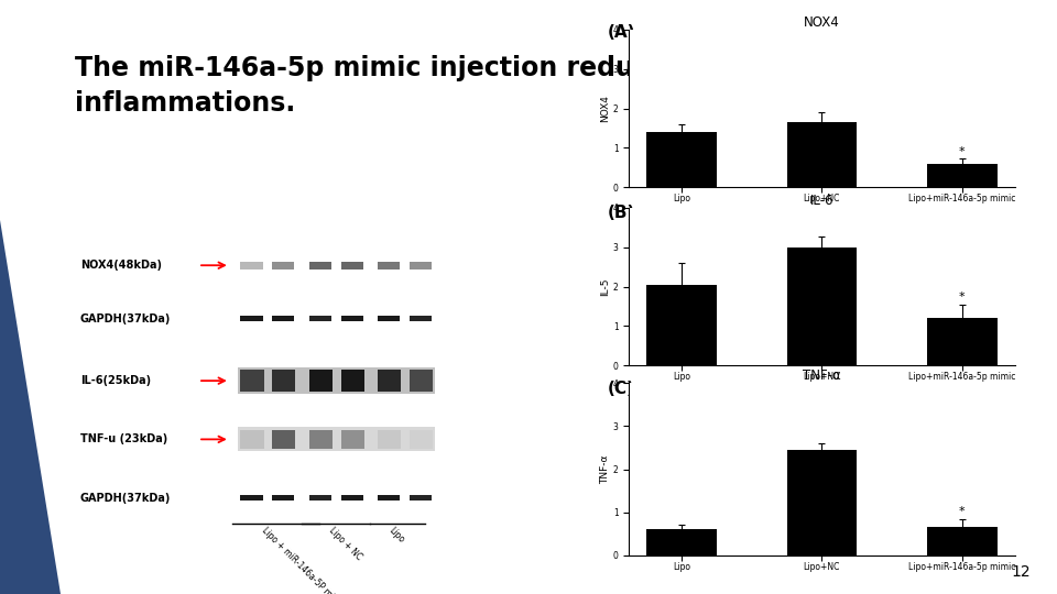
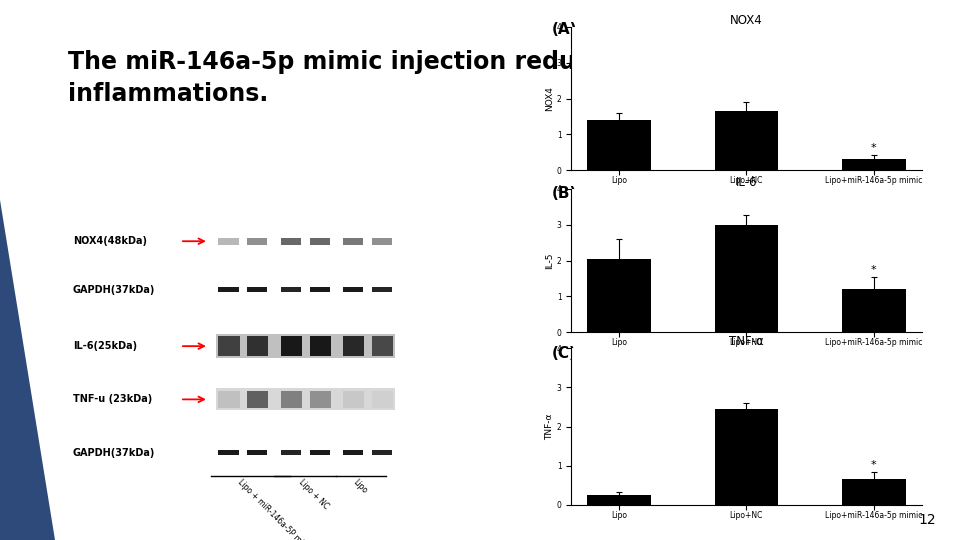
NOX4/Lipo+miR-146a-5p mimic: 0.60 -> 0.30
TNF-α/Lipo: 0.62 -> 0.25
